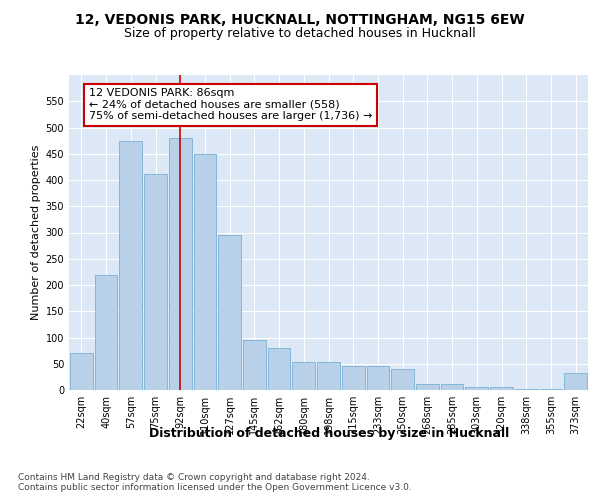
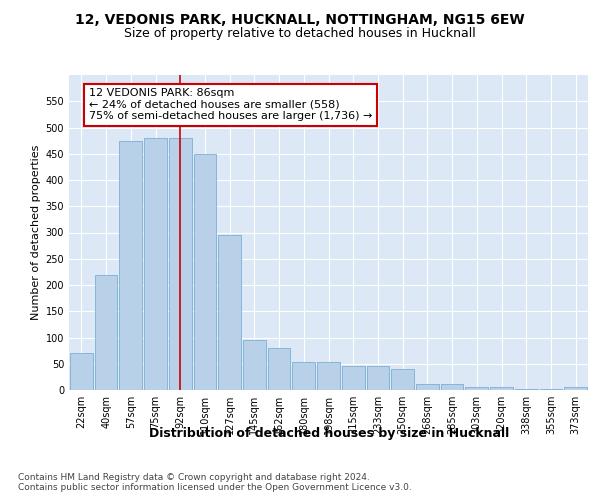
75sqm: 412 -> 480
373sqm: 32 -> 5
